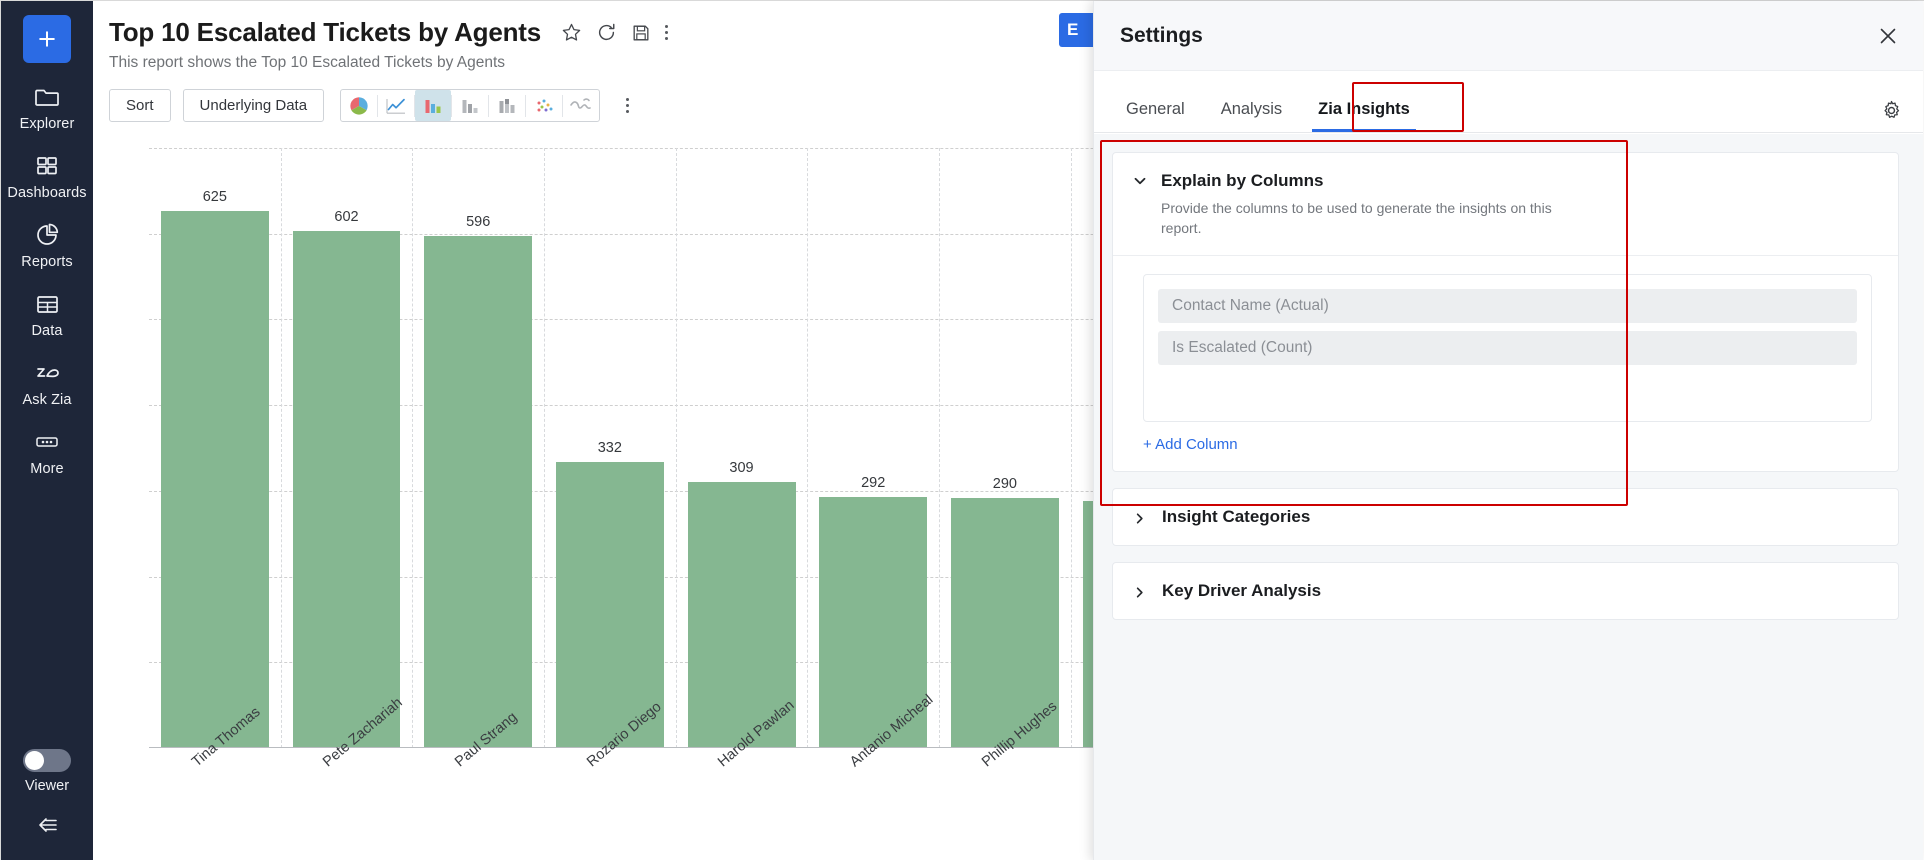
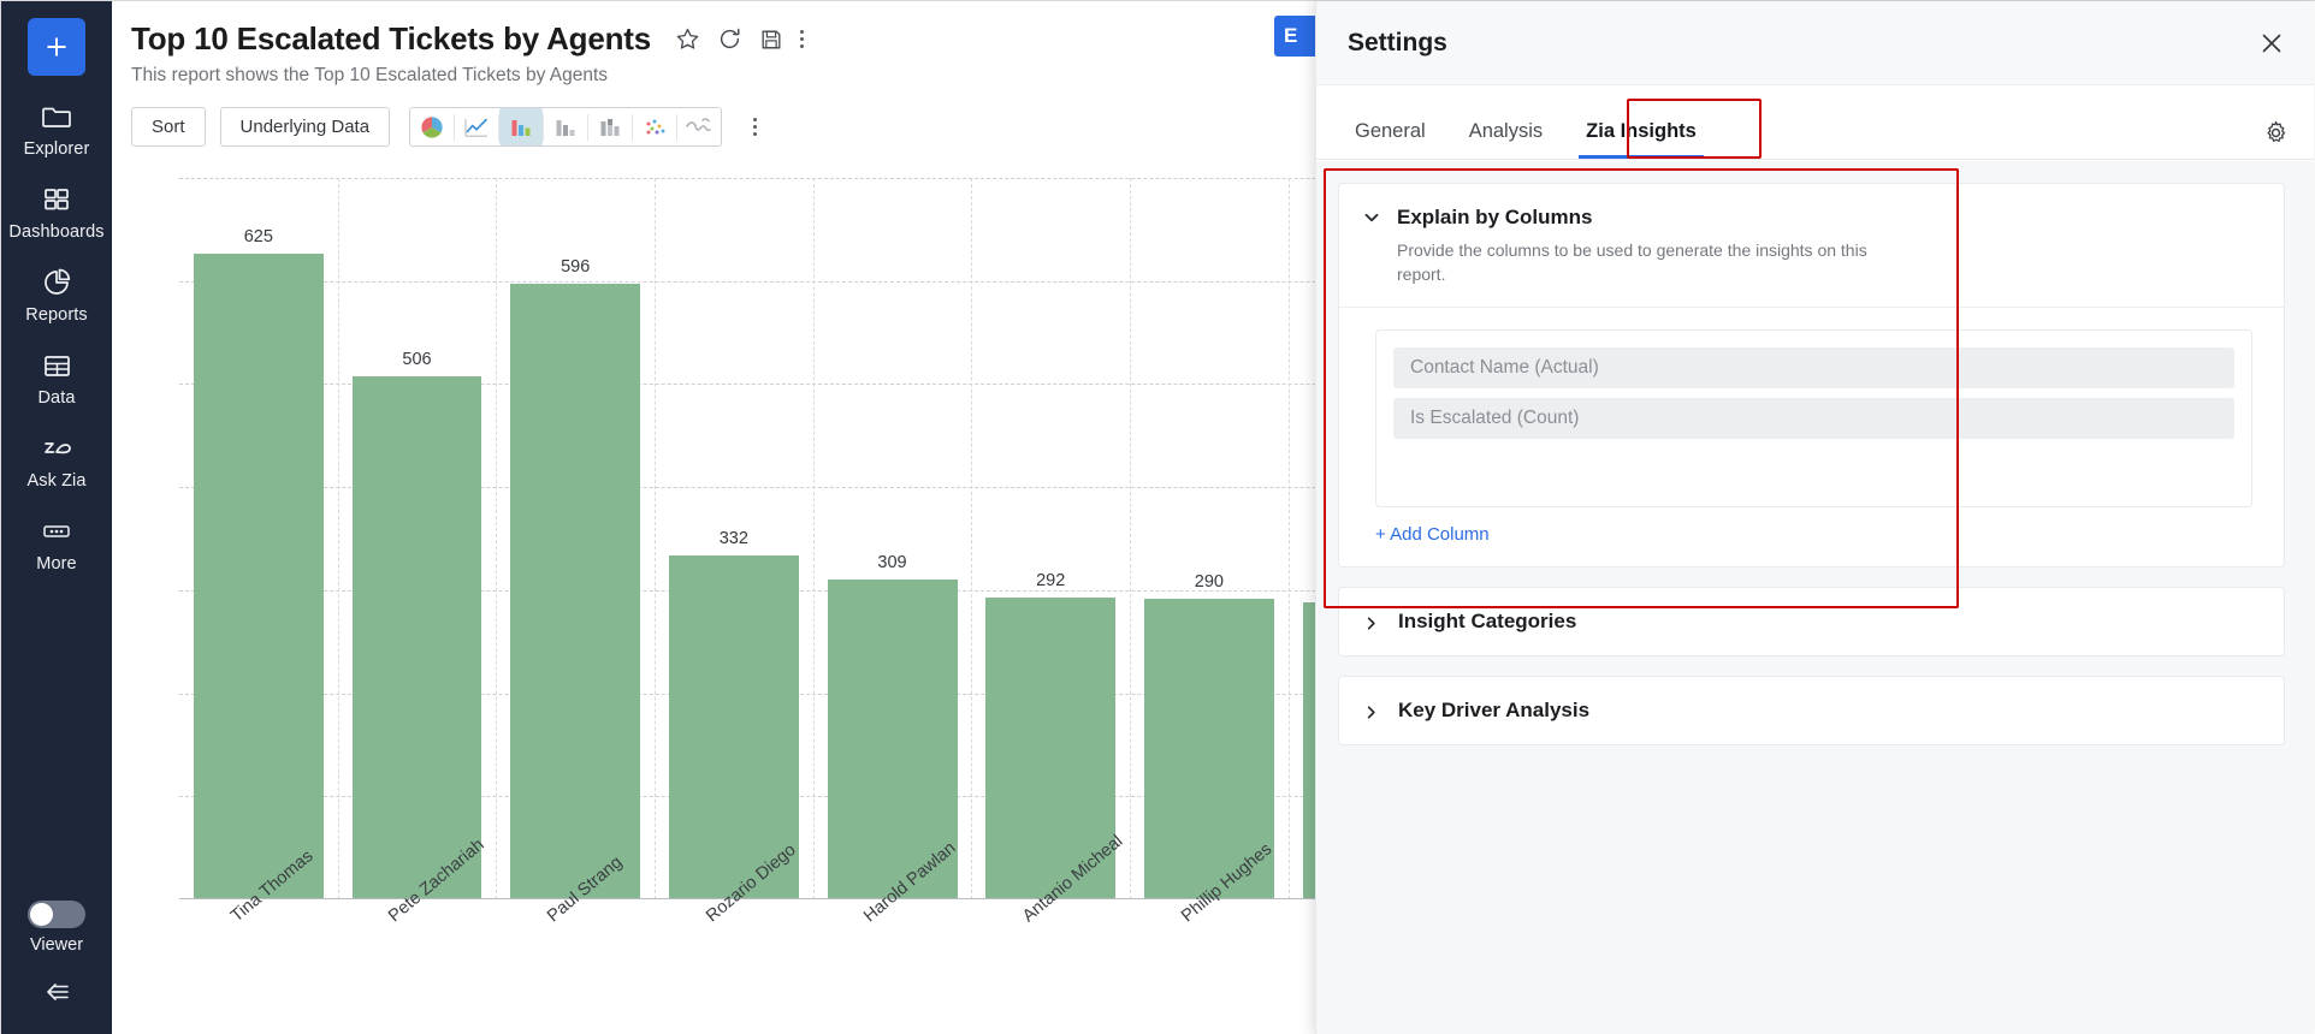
Pete Zachariah: 602 -> 506
